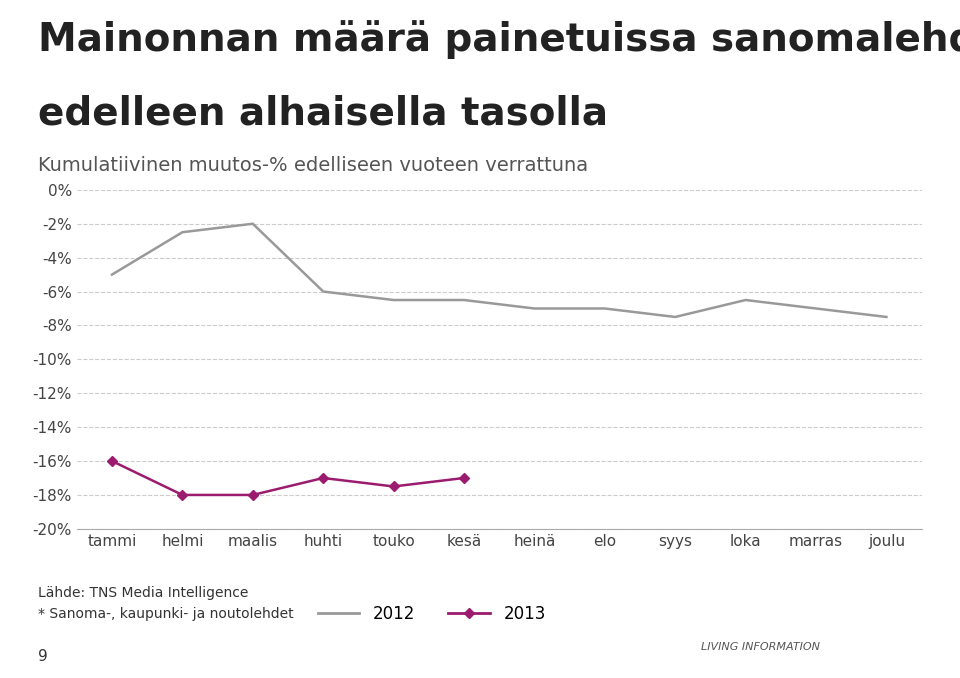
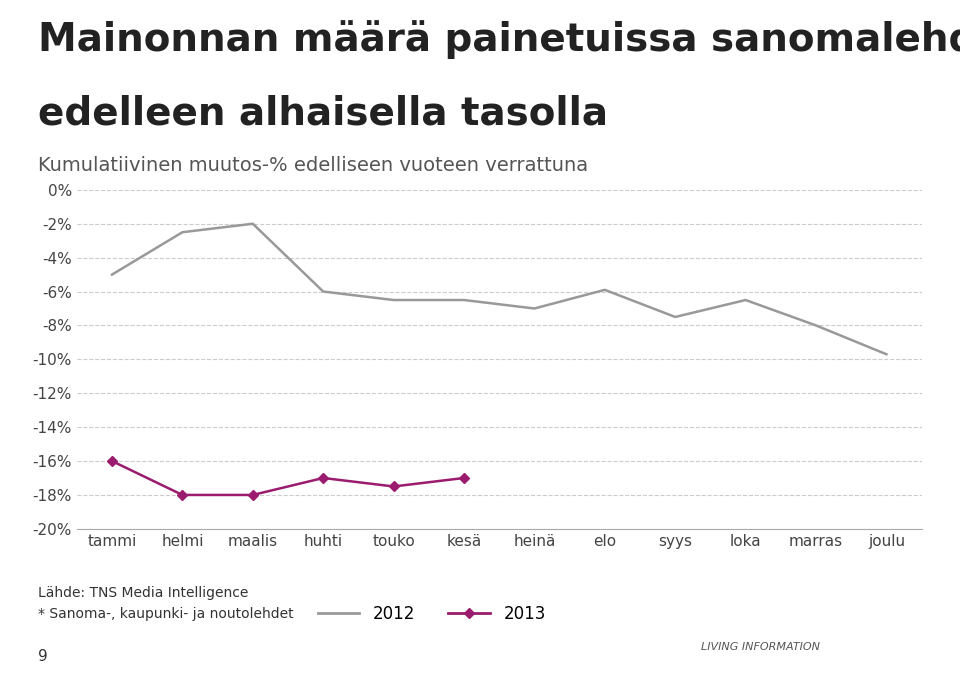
2012/elo: -7.0% -> -5.9%
2012/marras: -7.0% -> -8.0%
2012/joulu: -7.5% -> -9.7%
